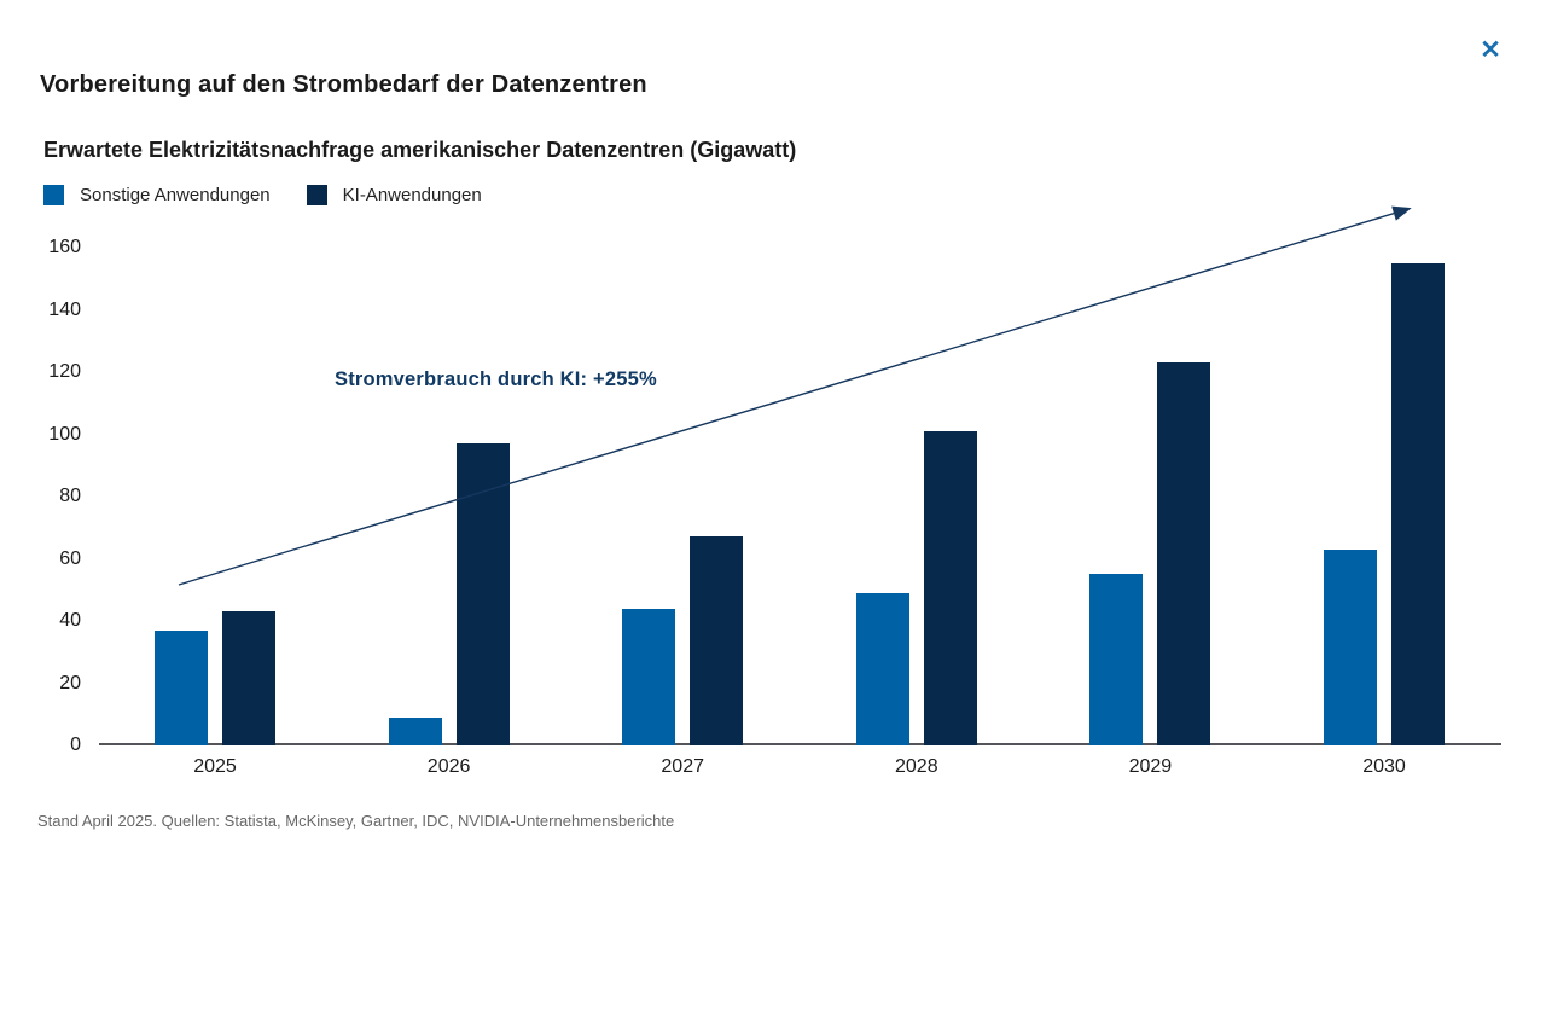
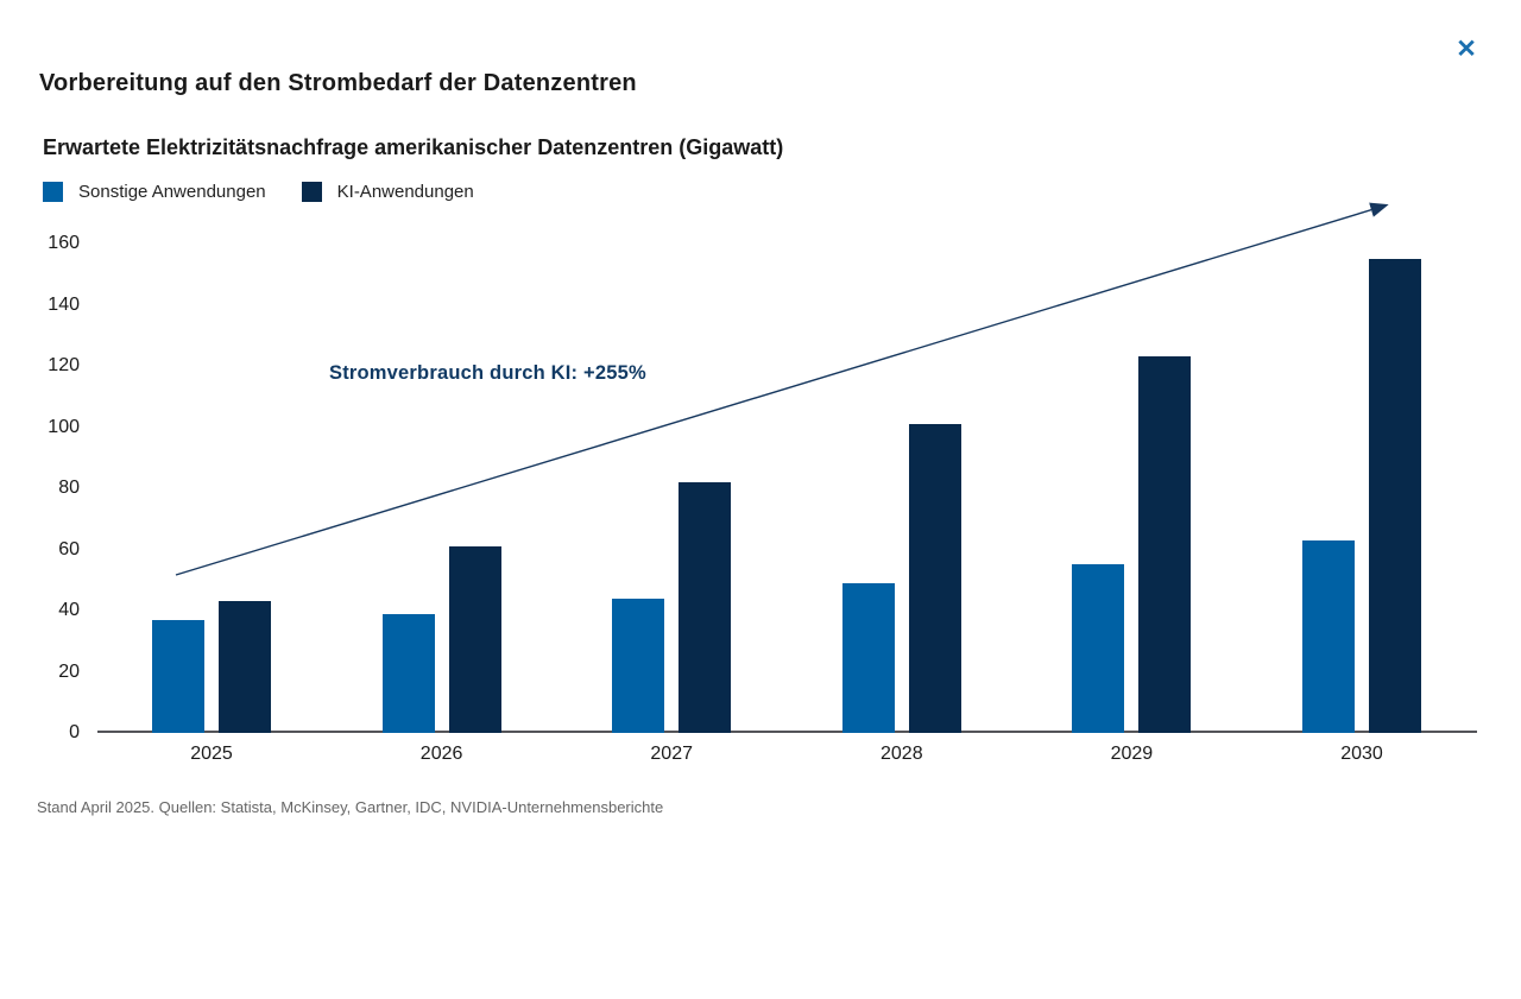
Sonstige Anwendungen/2026: 9 -> 39
KI-Anwendungen/2026: 97 -> 61
KI-Anwendungen/2027: 67 -> 82
